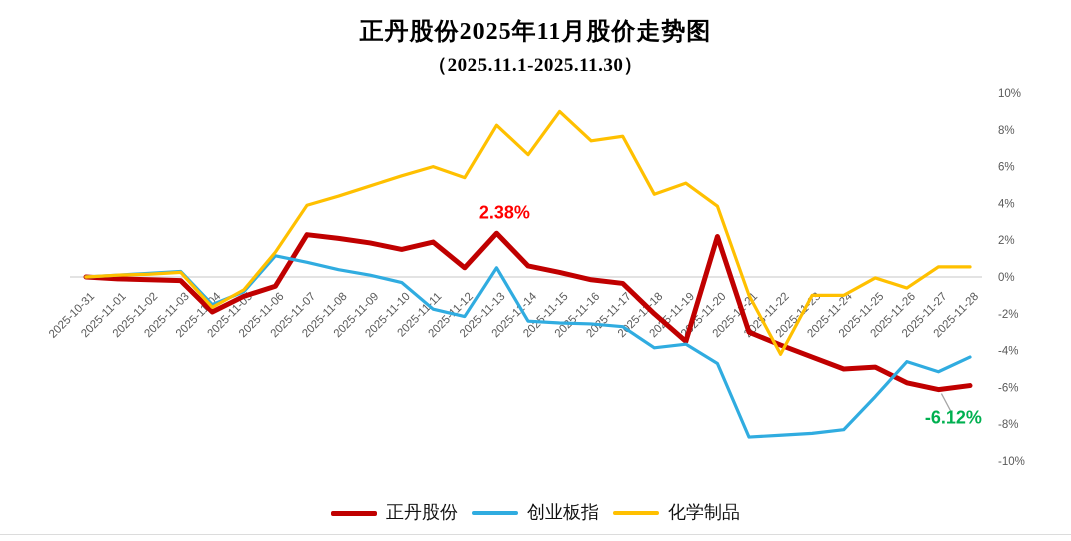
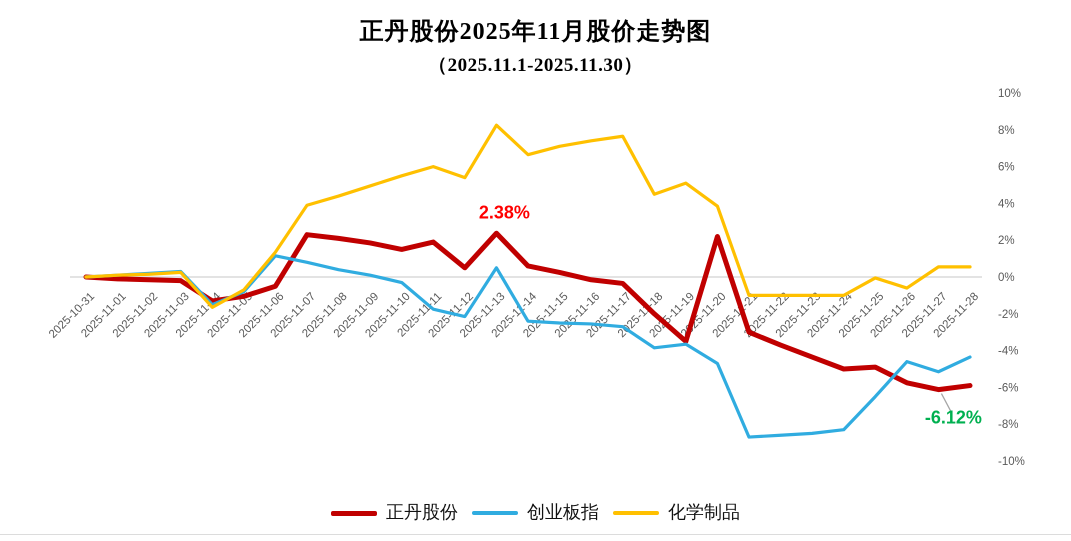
正丹股份/2025-11-04: -1.9% -> -1.3%
化学制品/2025-11-15: 9.0% -> 7.1%
化学制品/2025-11-22: -4.2% -> -1.0%
